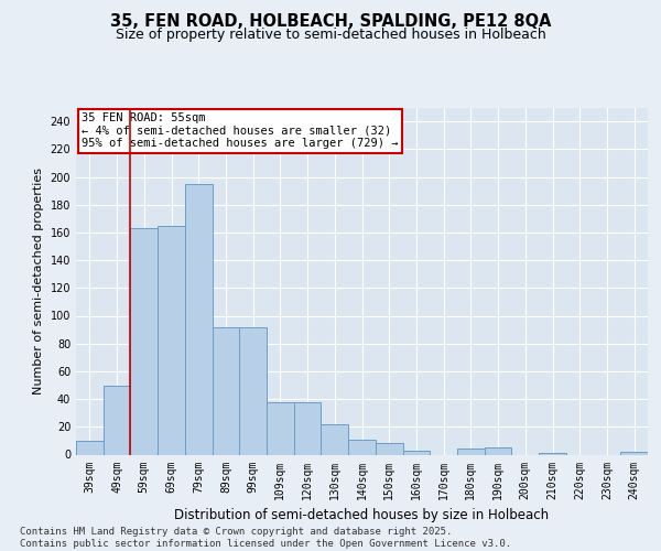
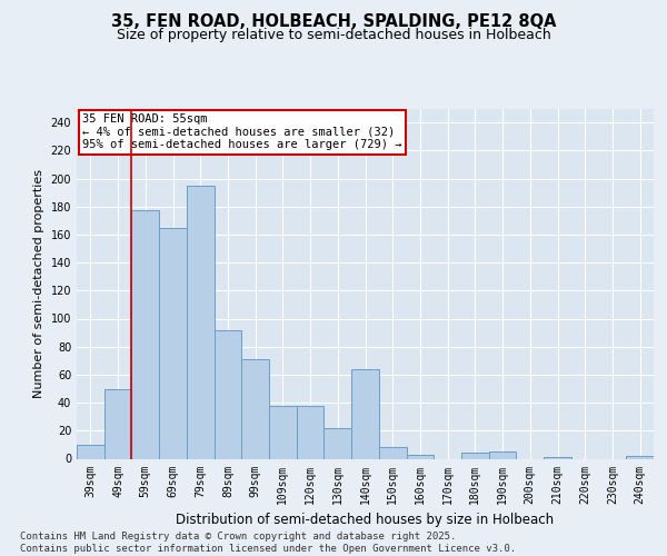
59sqm: 163 -> 177
99sqm: 92 -> 71
140sqm: 11 -> 64
